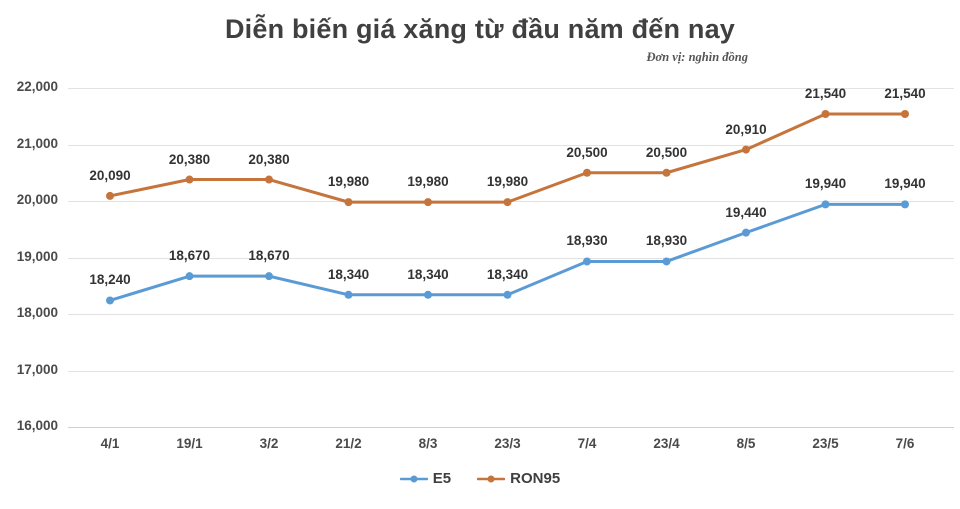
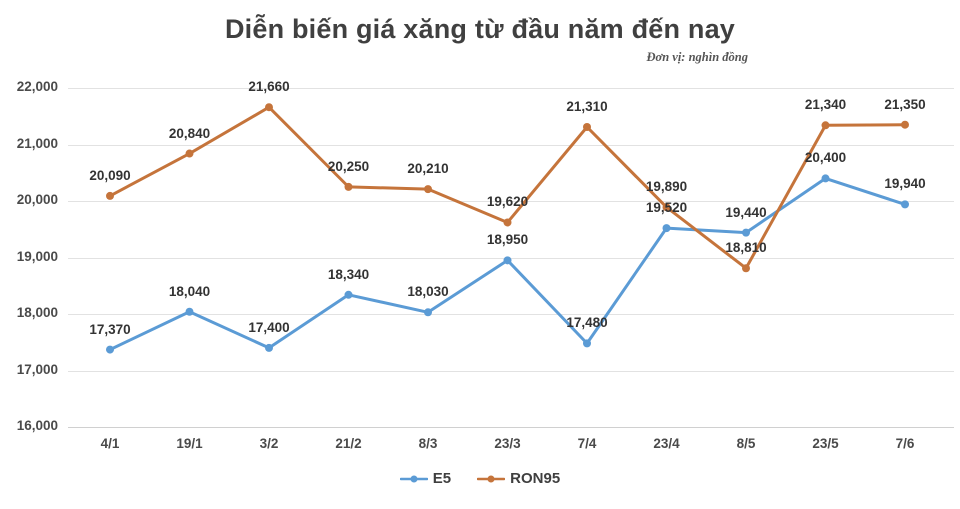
E5/4/1: 18,240 -> 17,370
E5/19/1: 18,670 -> 18,040
RON95/19/1: 20,380 -> 20,840
E5/3/2: 18,670 -> 17,400
RON95/3/2: 20,380 -> 21,660
RON95/21/2: 19,980 -> 20,250
E5/8/3: 18,340 -> 18,030
RON95/8/3: 19,980 -> 20,210
E5/23/3: 18,340 -> 18,950
RON95/23/3: 19,980 -> 19,620
E5/7/4: 18,930 -> 17,480
RON95/7/4: 20,500 -> 21,310
E5/23/4: 18,930 -> 19,520
RON95/23/4: 20,500 -> 19,890
RON95/8/5: 20,910 -> 18,810
E5/23/5: 19,940 -> 20,400
RON95/23/5: 21,540 -> 21,340
RON95/7/6: 21,540 -> 21,350
